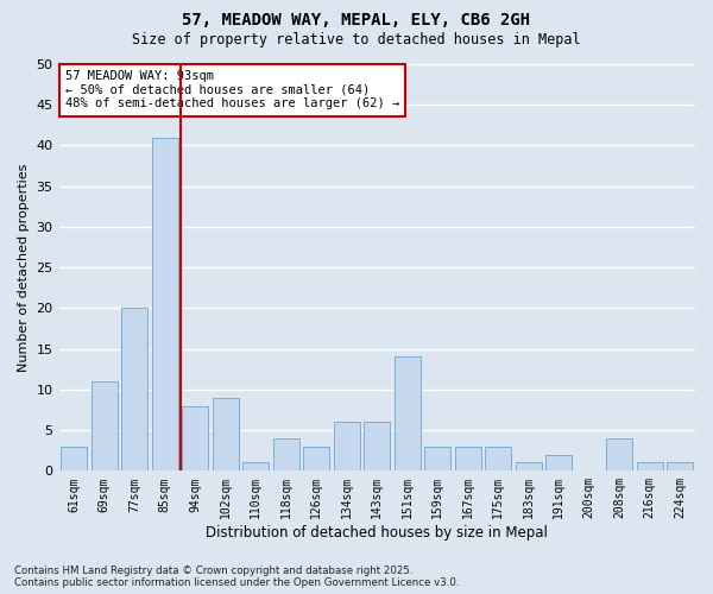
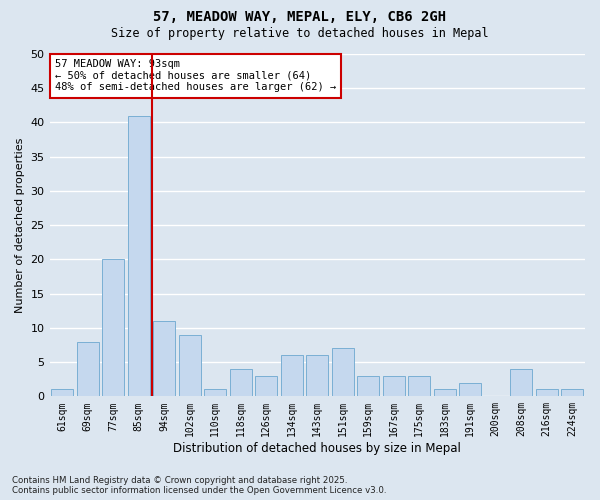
61sqm: 3 -> 1
69sqm: 11 -> 8
94sqm: 8 -> 11
151sqm: 14 -> 7
